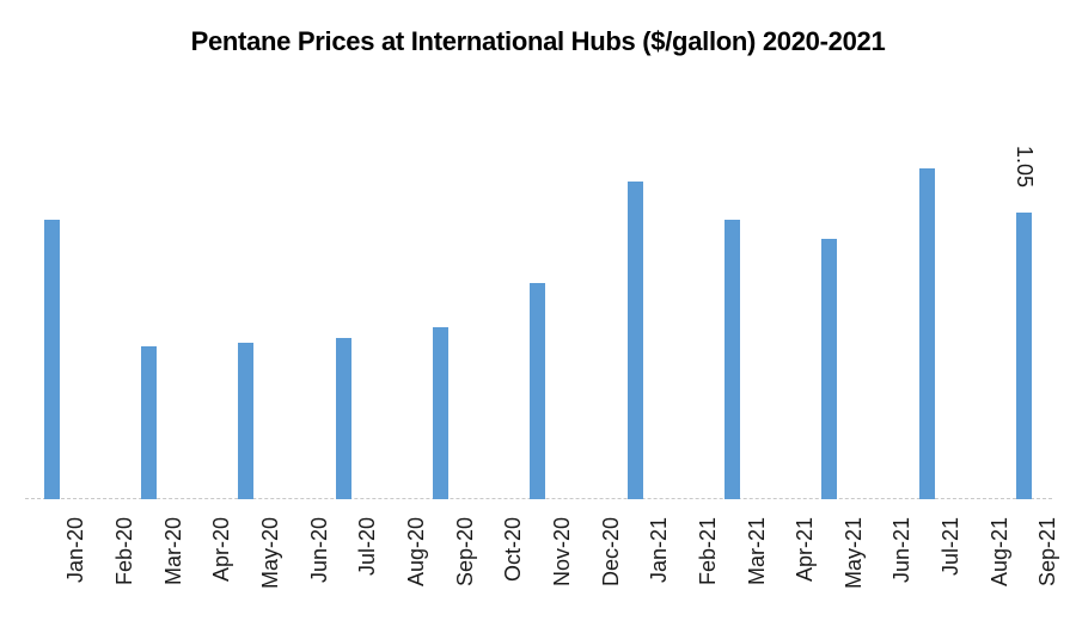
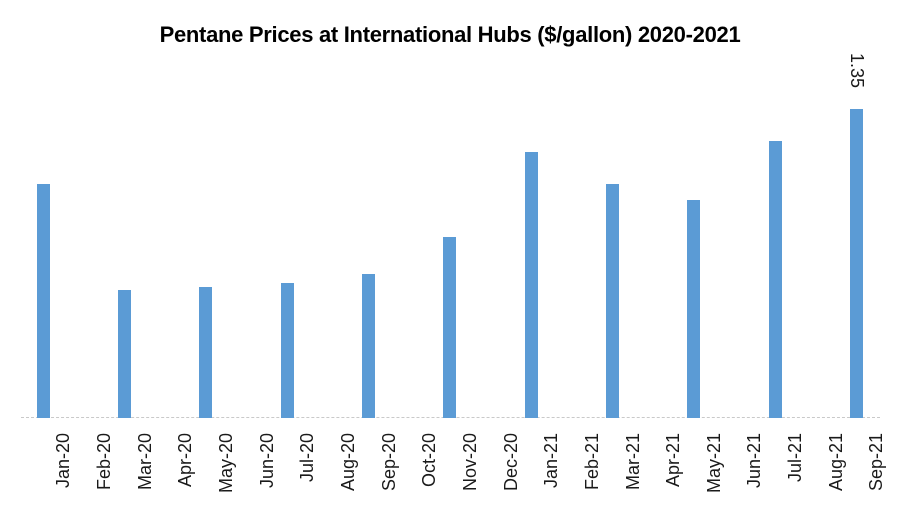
Sep-21: 1.05 -> 1.35
